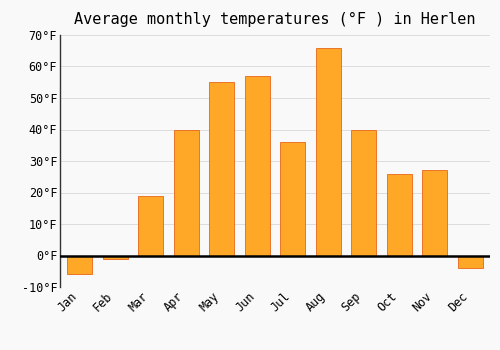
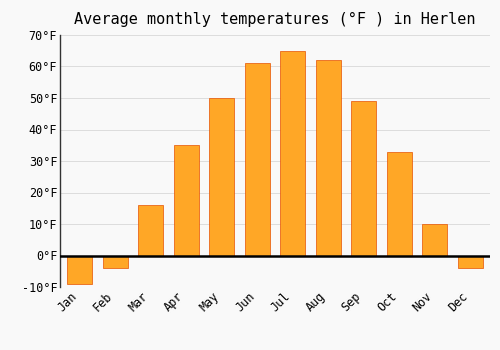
Jan: -6°F -> -9°F
Feb: -1°F -> -4°F
Mar: 19°F -> 16°F
Apr: 40°F -> 35°F
May: 55°F -> 50°F
Jun: 57°F -> 61°F
Jul: 36°F -> 65°F
Aug: 66°F -> 62°F
Sep: 40°F -> 49°F
Oct: 26°F -> 33°F
Nov: 27°F -> 10°F
